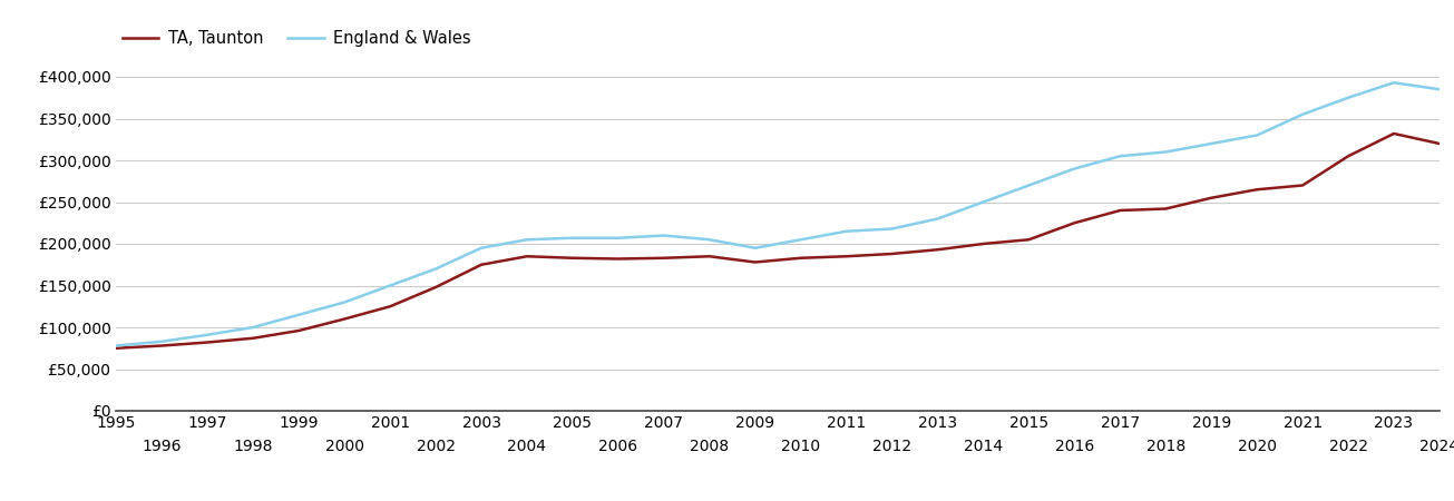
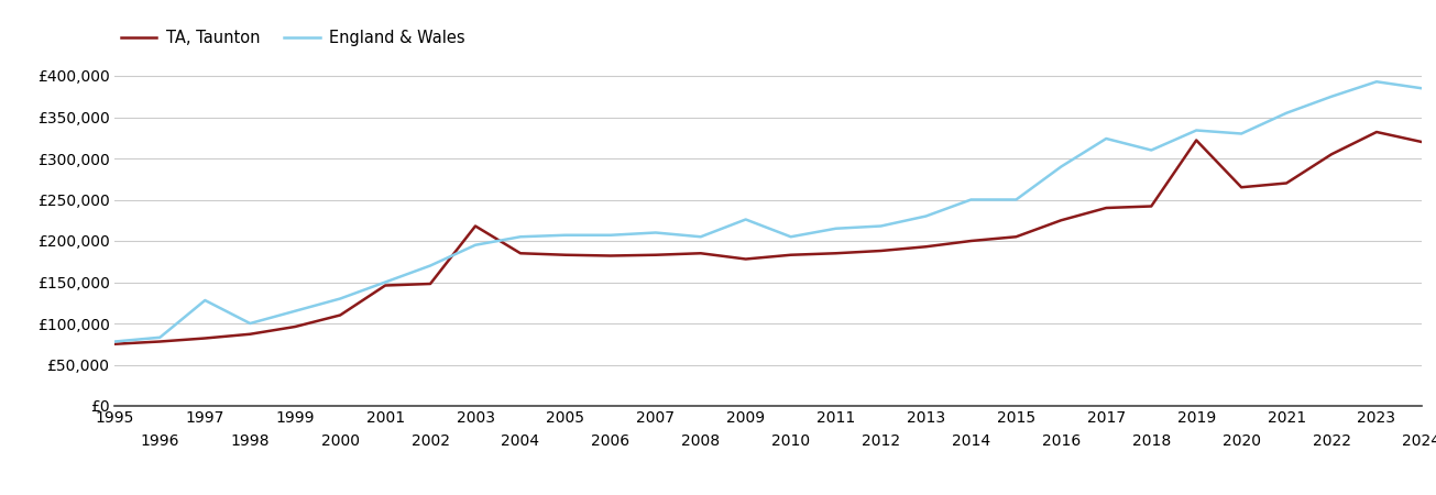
England & Wales/1997: £91,000 -> £128,000
TA, Taunton/2001: £125,000 -> £146,000
TA, Taunton/2003: £175,000 -> £218,000
England & Wales/2009: £195,000 -> £226,000
England & Wales/2015: £270,000 -> £250,000
England & Wales/2017: £305,000 -> £324,000
TA, Taunton/2019: £255,000 -> £322,000
England & Wales/2019: £320,000 -> £334,000
